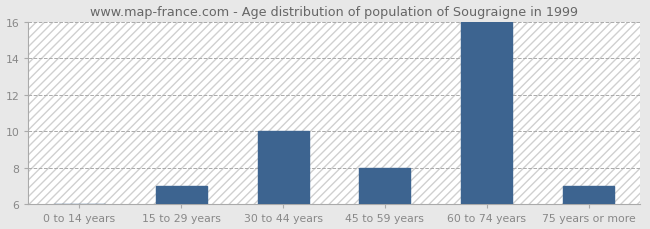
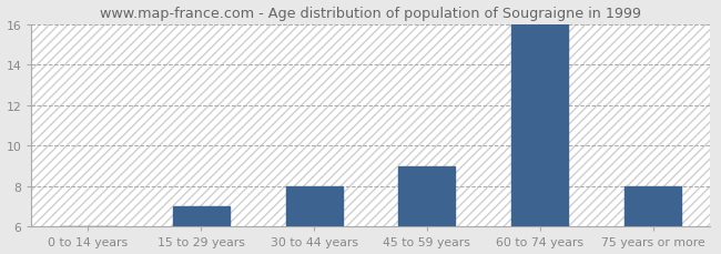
30 to 44 years: 10 -> 8
45 to 59 years: 8 -> 9
75 years or more: 7 -> 8
